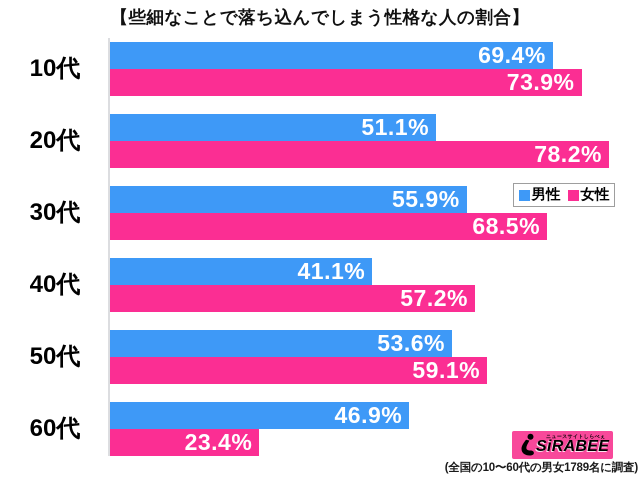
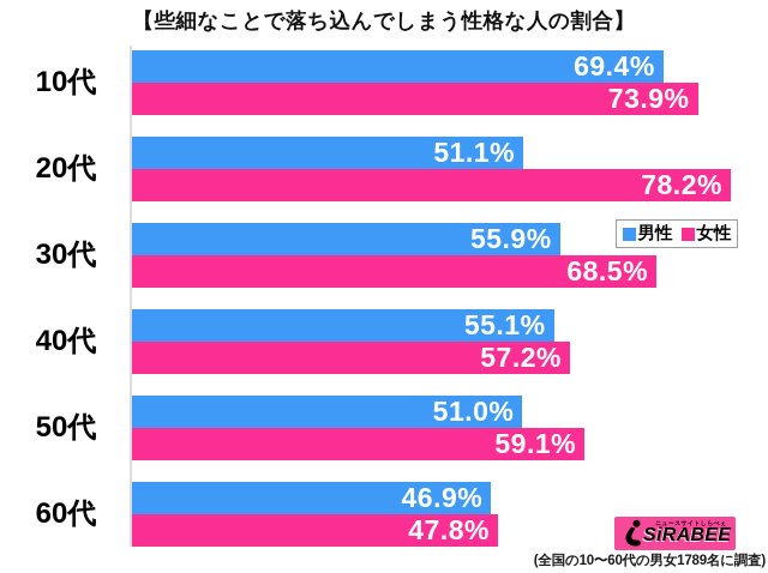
男性/40代: 41.1% -> 55.1%
男性/50代: 53.6% -> 51.0%
女性/60代: 23.4% -> 47.8%
